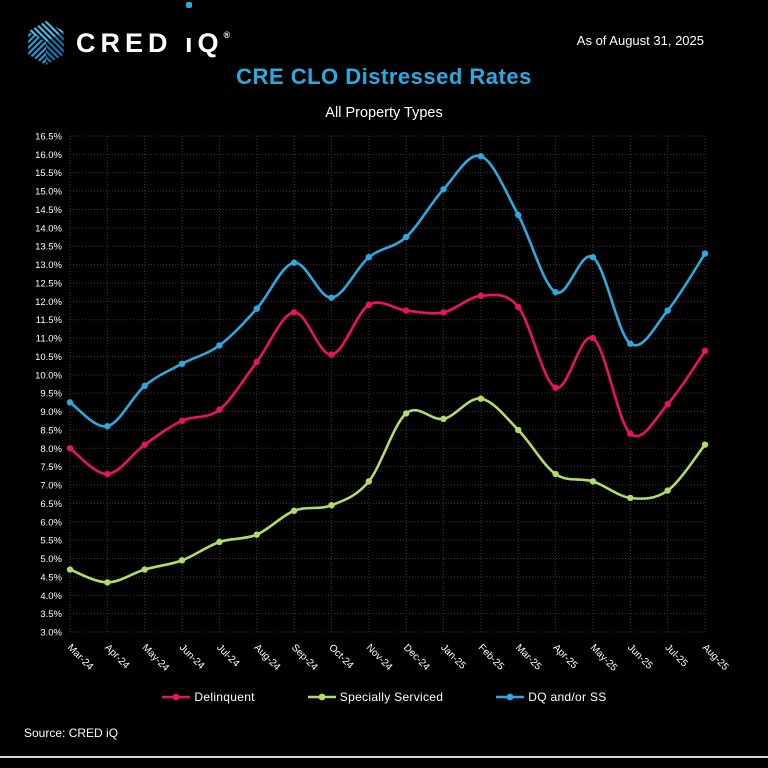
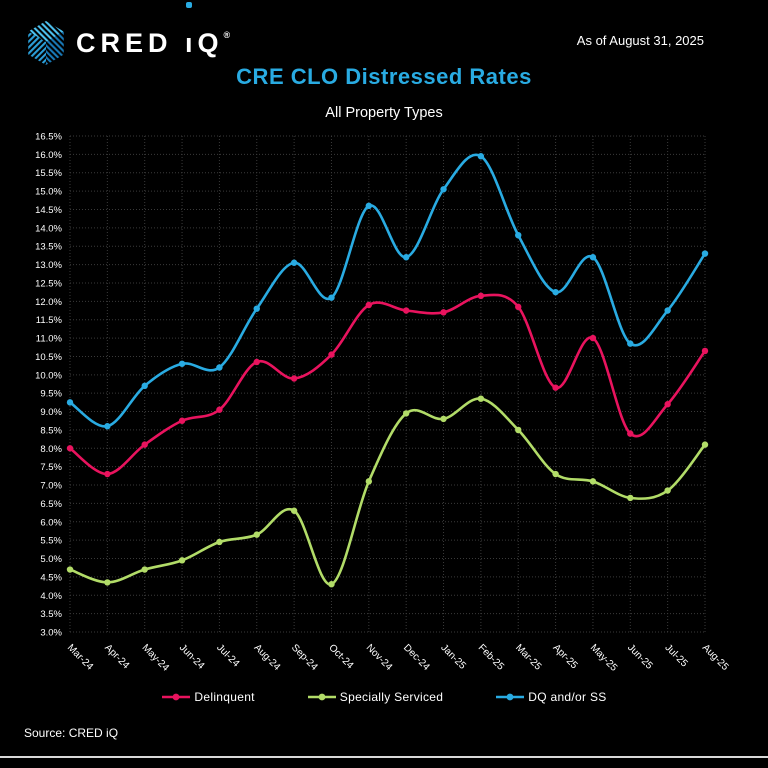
DQ and/or SS/Jul-24: 10.8% -> 10.2%
Delinquent/Sep-24: 11.7% -> 9.9%
Specially Serviced/Oct-24: 6.5% -> 4.3%
DQ and/or SS/Nov-24: 13.2% -> 14.6%
DQ and/or SS/Dec-24: 13.8% -> 13.2%
DQ and/or SS/Mar-25: 14.3% -> 13.8%
